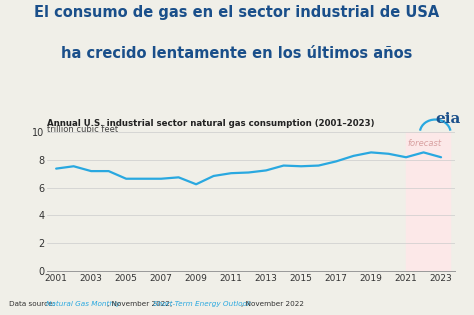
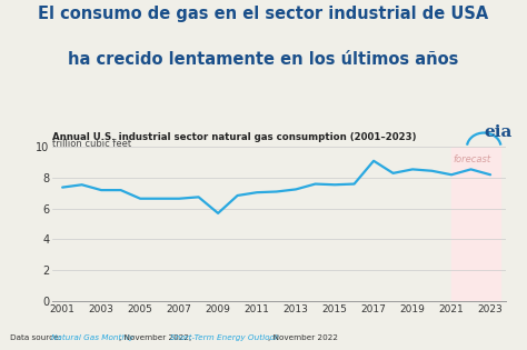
2009: 6.2 -> 5.7
2017: 7.9 -> 9.1
